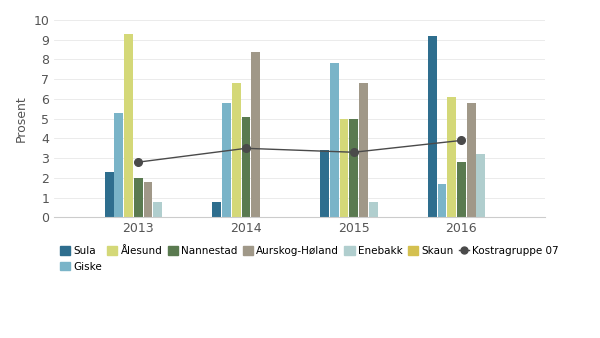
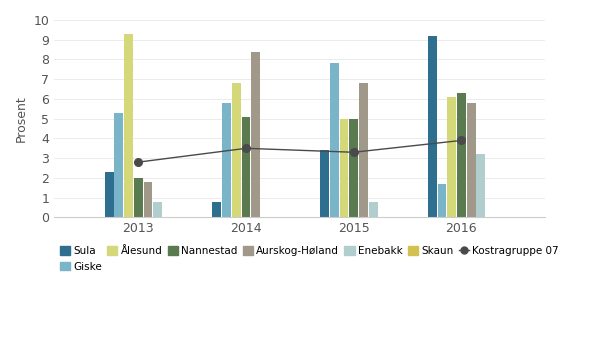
Nannestad/2016: 2.8 -> 6.3
